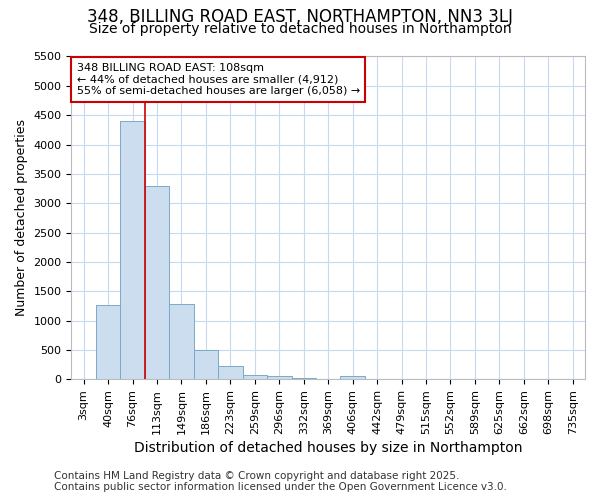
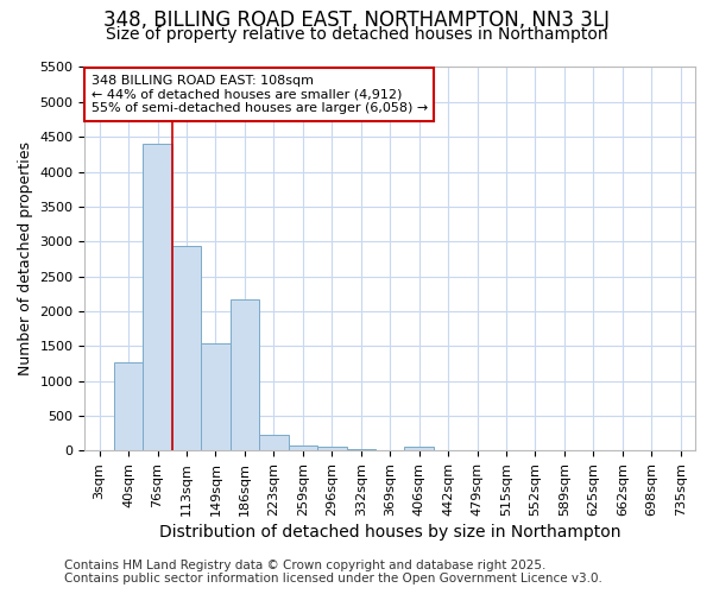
113sqm: 3300 -> 2940
149sqm: 1290 -> 1540
186sqm: 500 -> 2160
